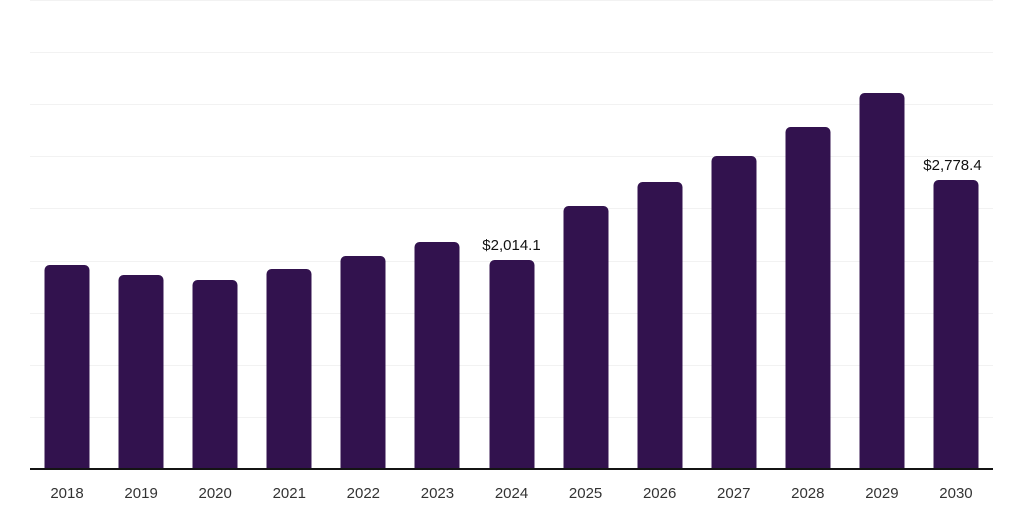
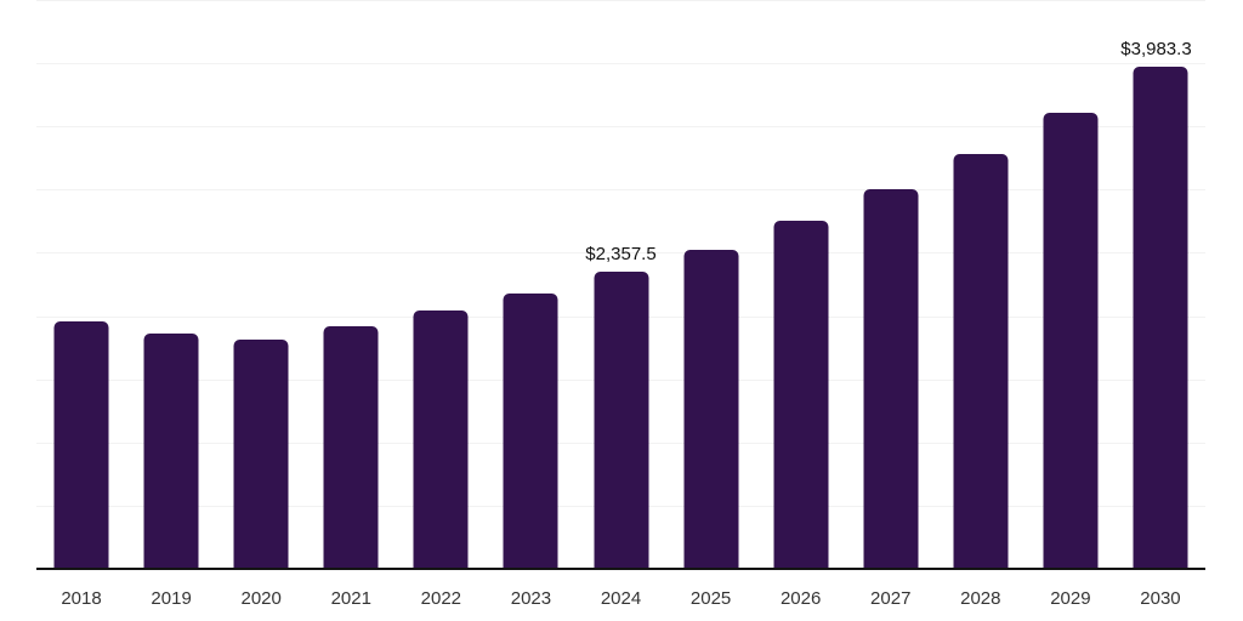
2024: $2,014.1 -> $2,357.5
2030: $2,778.4 -> $3,983.3
